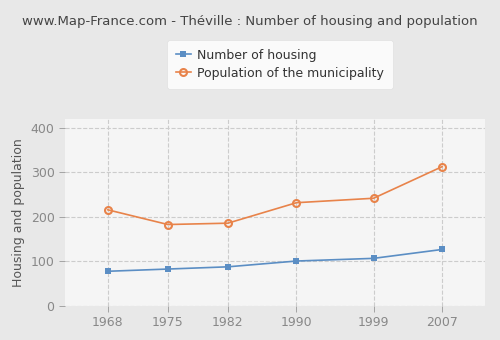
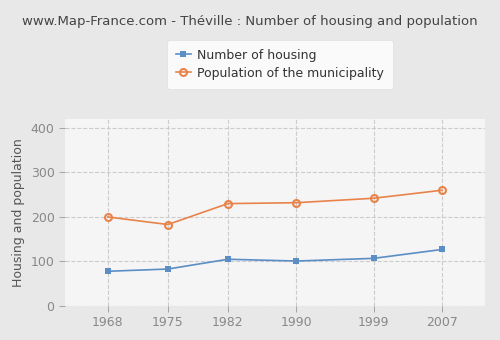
Population of the municipality/1968: 216 -> 200
Number of housing/1982: 88 -> 105
Population of the municipality/1982: 186 -> 230
Population of the municipality/2007: 313 -> 260
